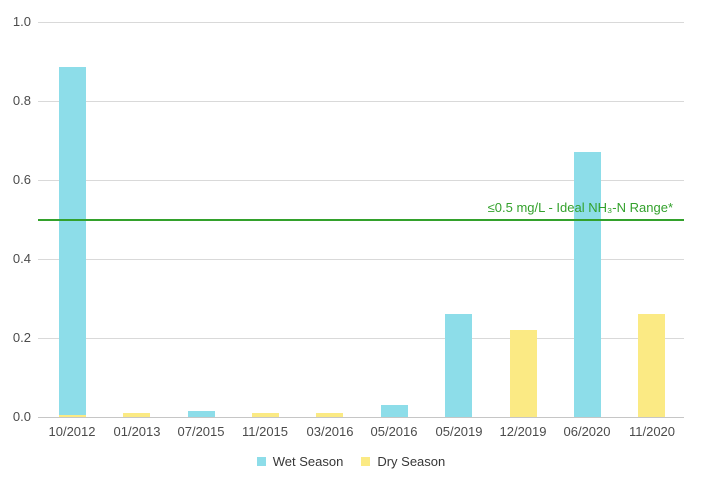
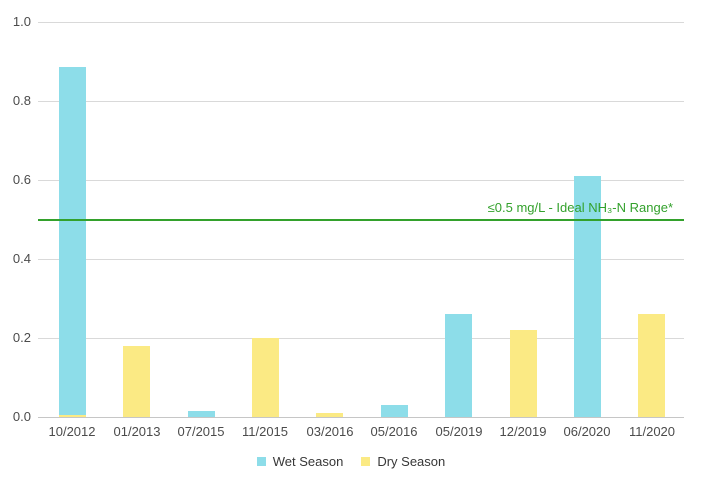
Dry Season/01/2013: 0.01 -> 0.18
Dry Season/11/2015: 0.01 -> 0.20
Wet Season/06/2020: 0.67 -> 0.61
